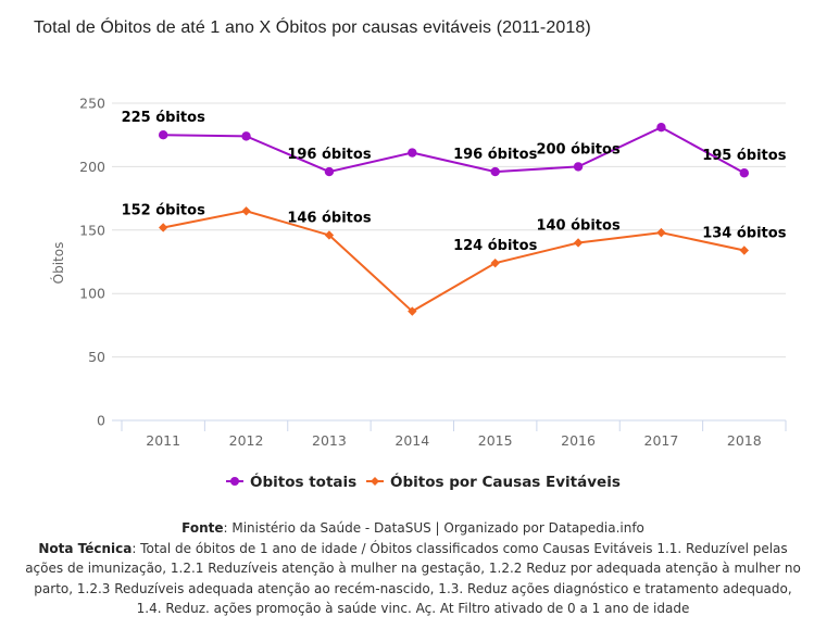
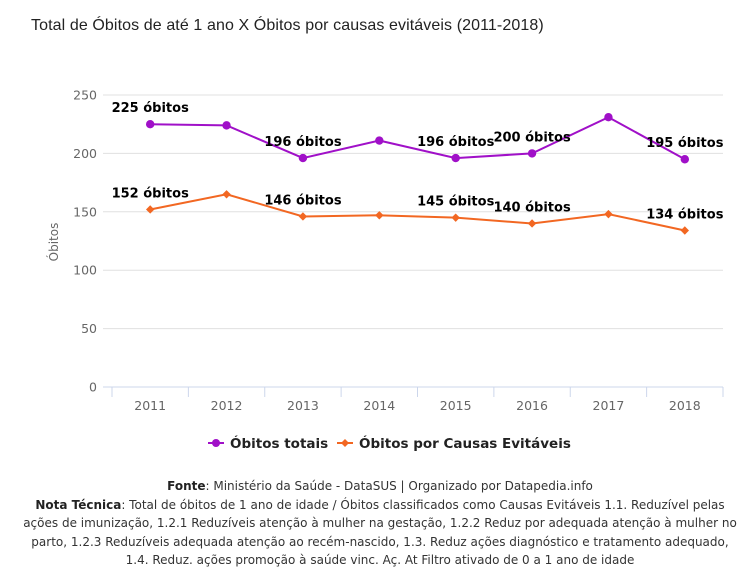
Óbitos por Causas Evitáveis/2014: 86 -> 147
Óbitos por Causas Evitáveis/2015: 124 -> 145
